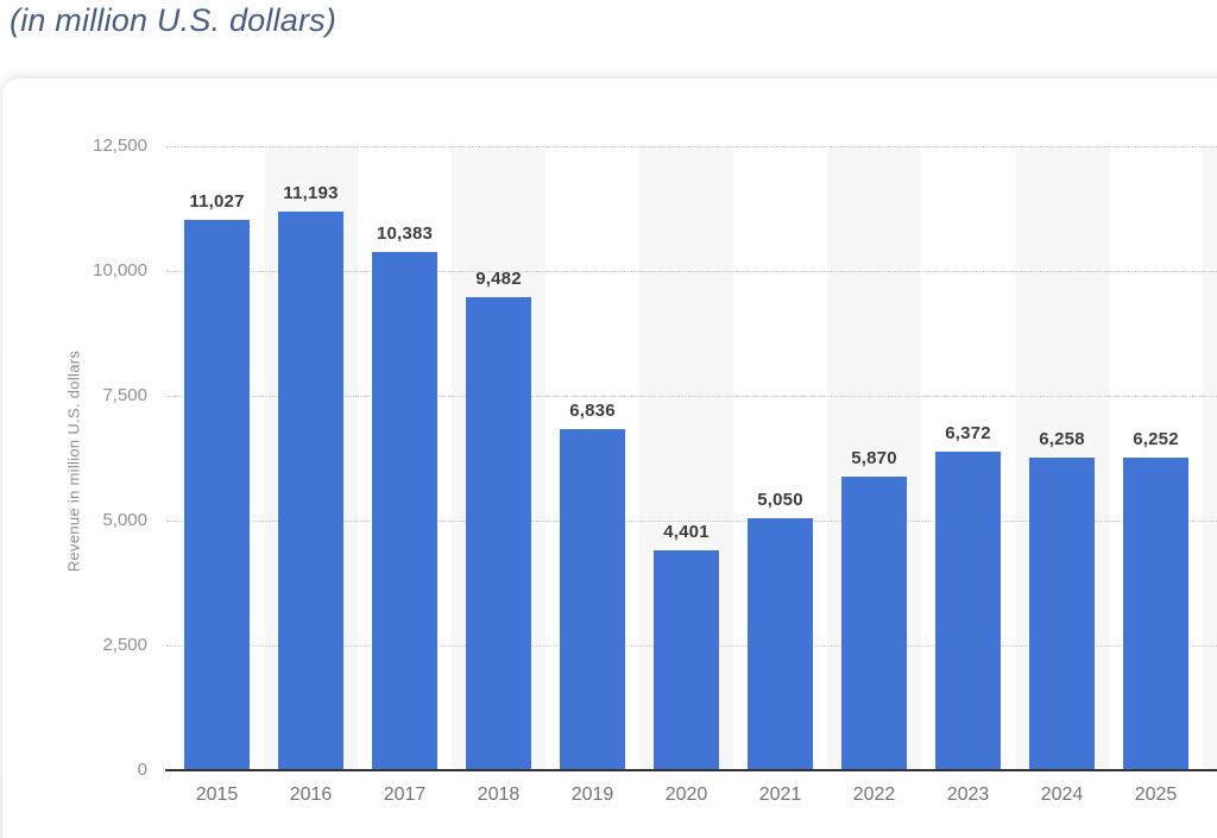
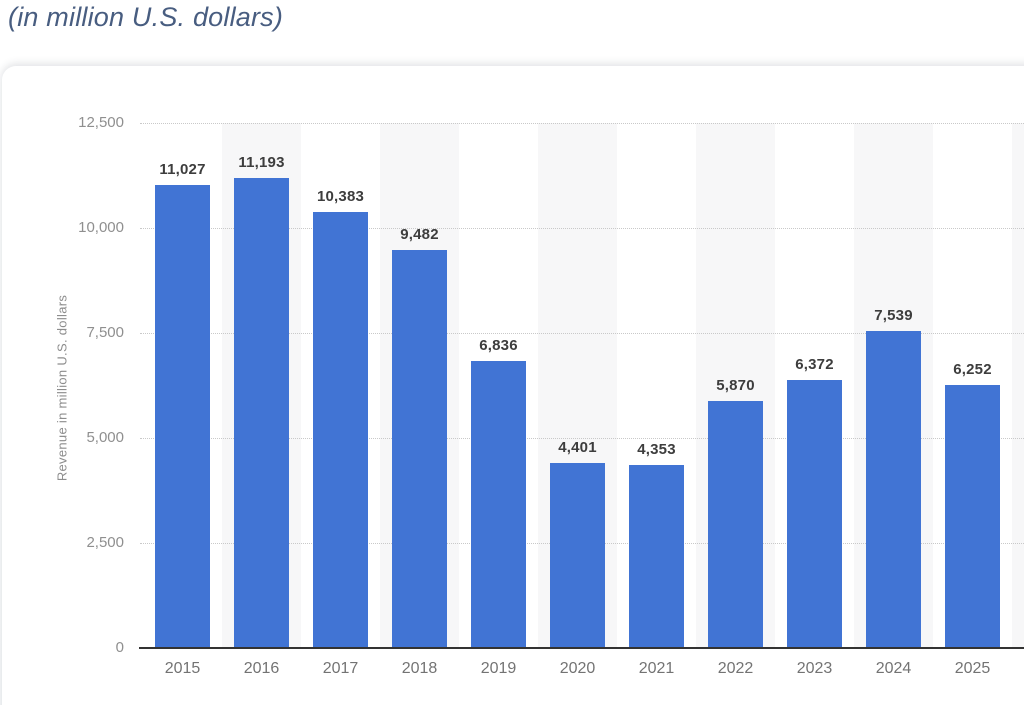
2021: 5,050 -> 4,353
2024: 6,258 -> 7,539
